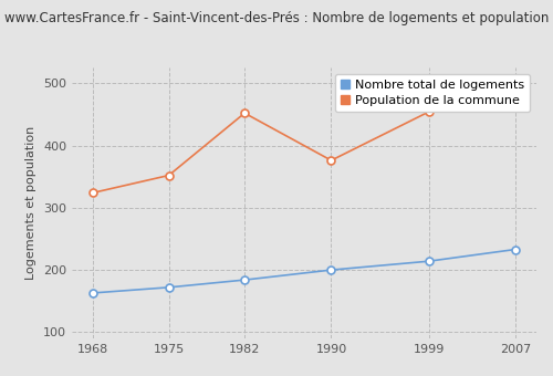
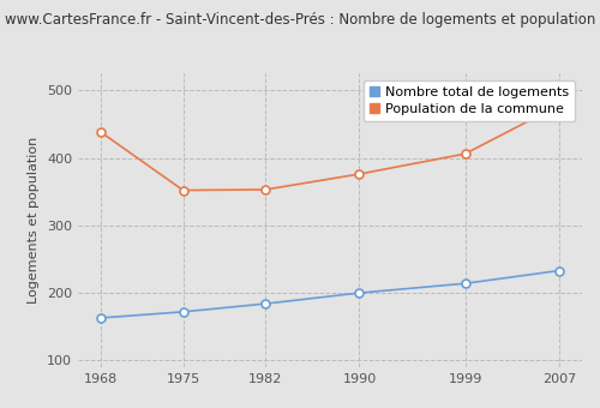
Population de la commune/1968: 324 -> 438
Population de la commune/1982: 452 -> 353
Population de la commune/1999: 454 -> 406
